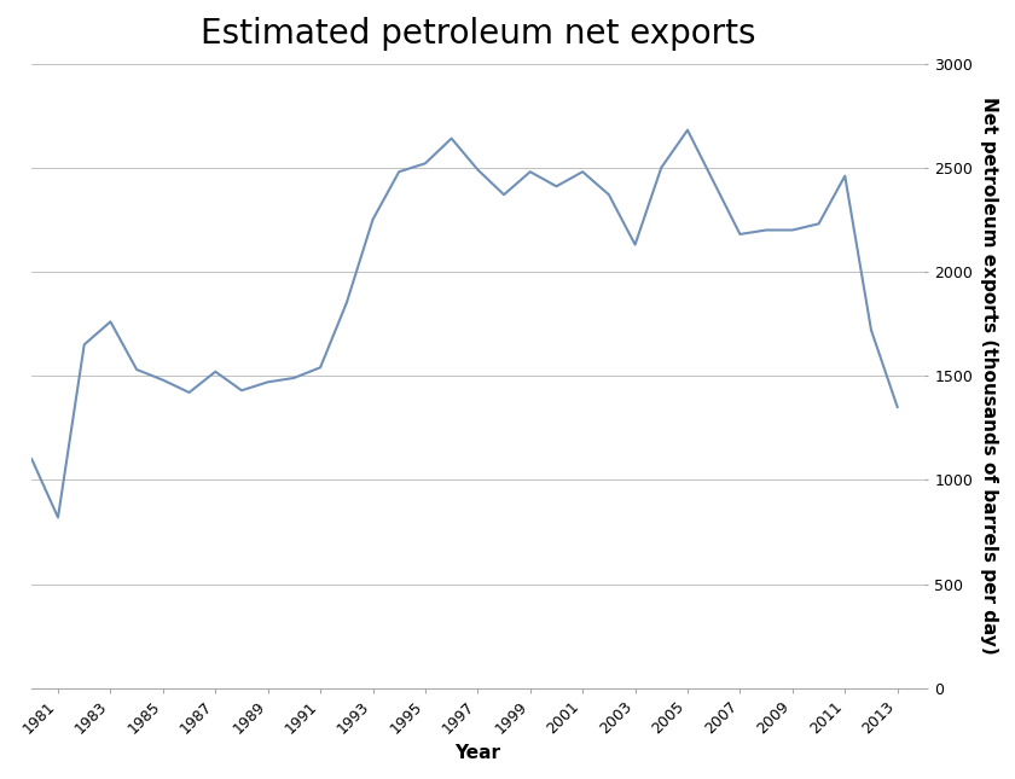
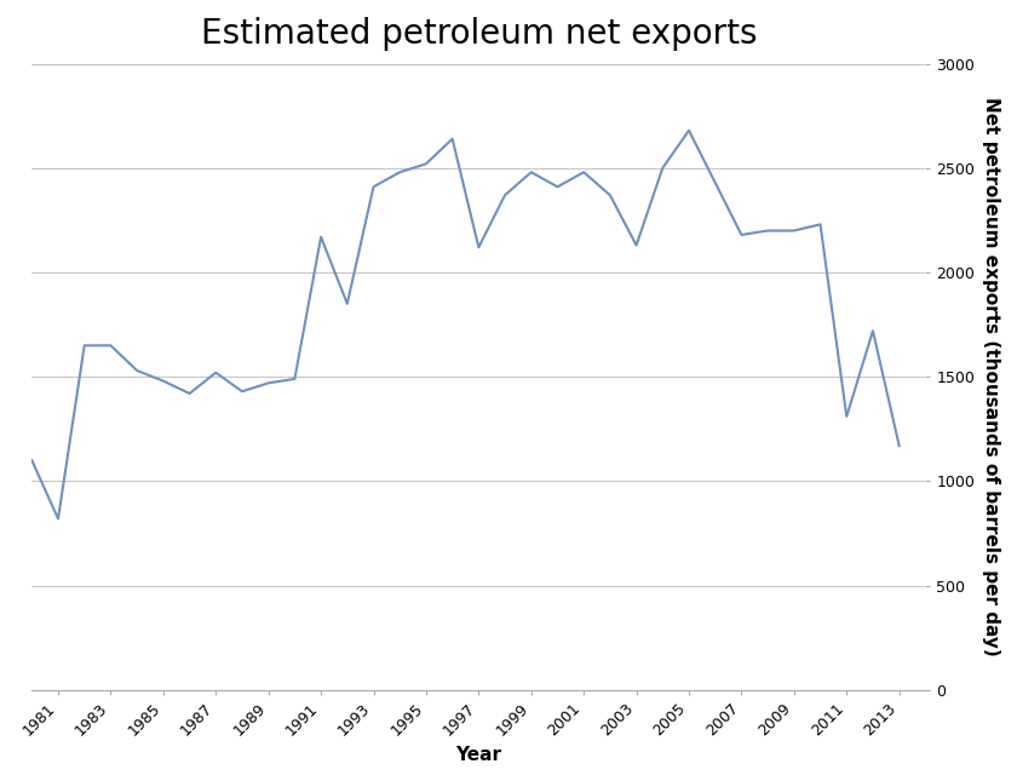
1983: 1760 -> 1650
1991: 1540 -> 2170
1993: 2250 -> 2410
1997: 2490 -> 2120
2011: 2460 -> 1310
2013: 1350 -> 1170
